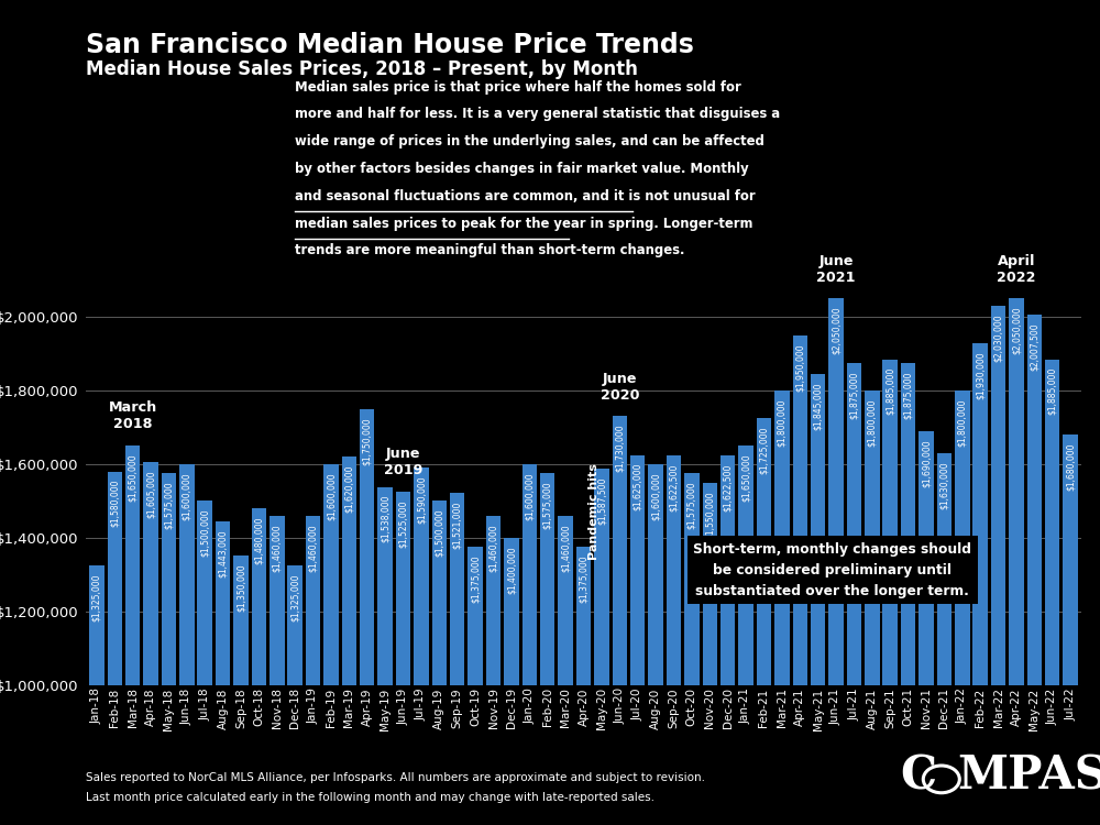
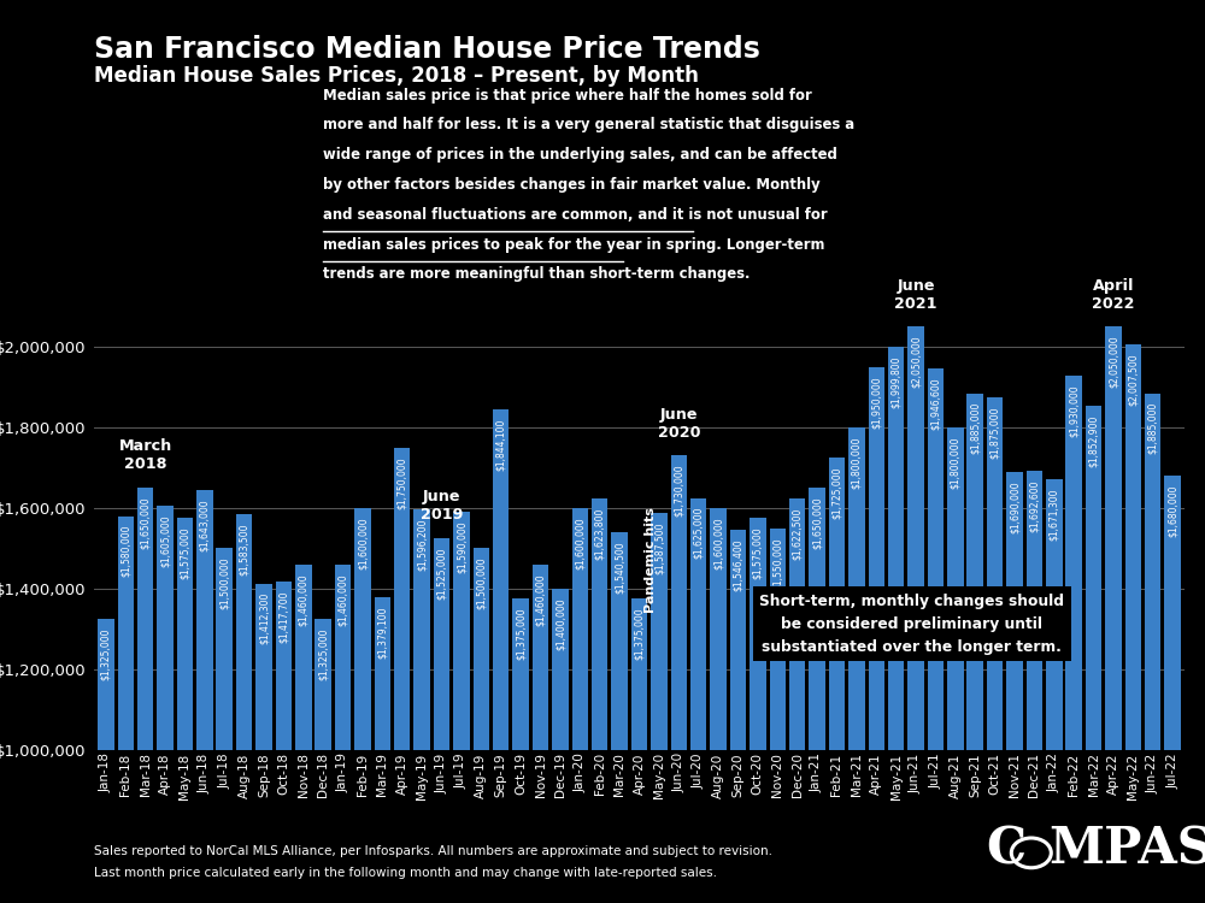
Jun-18: $1,600,000 -> $1,643,000
Aug-18: $1,443,000 -> $1,583,500
Sep-18: $1,350,000 -> $1,412,300
Oct-18: $1,480,000 -> $1,417,700
Mar-19: $1,620,000 -> $1,379,100
May-19: $1,538,000 -> $1,596,200
Sep-19: $1,521,000 -> $1,844,100
Feb-20: $1,575,000 -> $1,623,800
Mar-20: $1,460,000 -> $1,540,500
Sep-20: $1,622,500 -> $1,546,400
May-21: $1,845,000 -> $1,999,800
Jul-21: $1,875,000 -> $1,946,600
Dec-21: $1,630,000 -> $1,692,600
Jan-22: $1,800,000 -> $1,671,300
Mar-22: $2,030,000 -> $1,852,900
